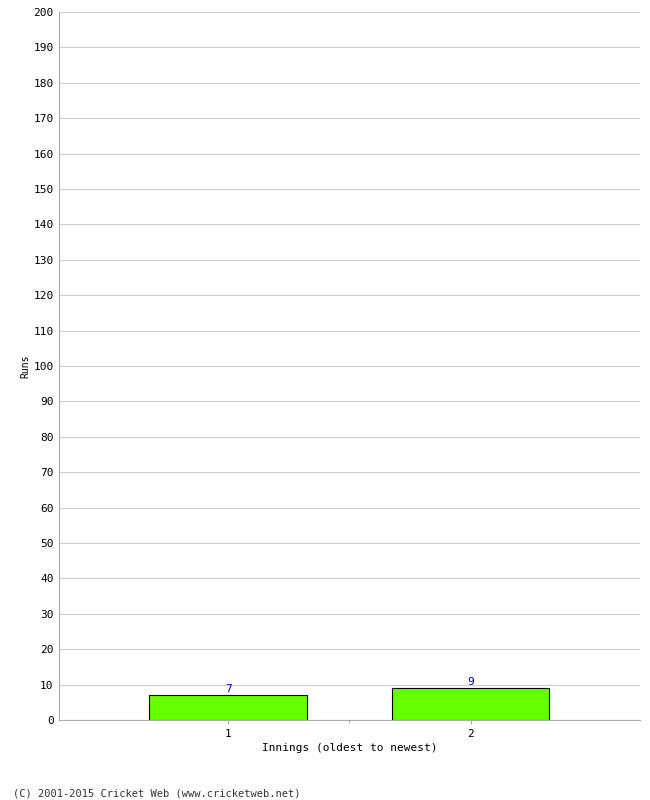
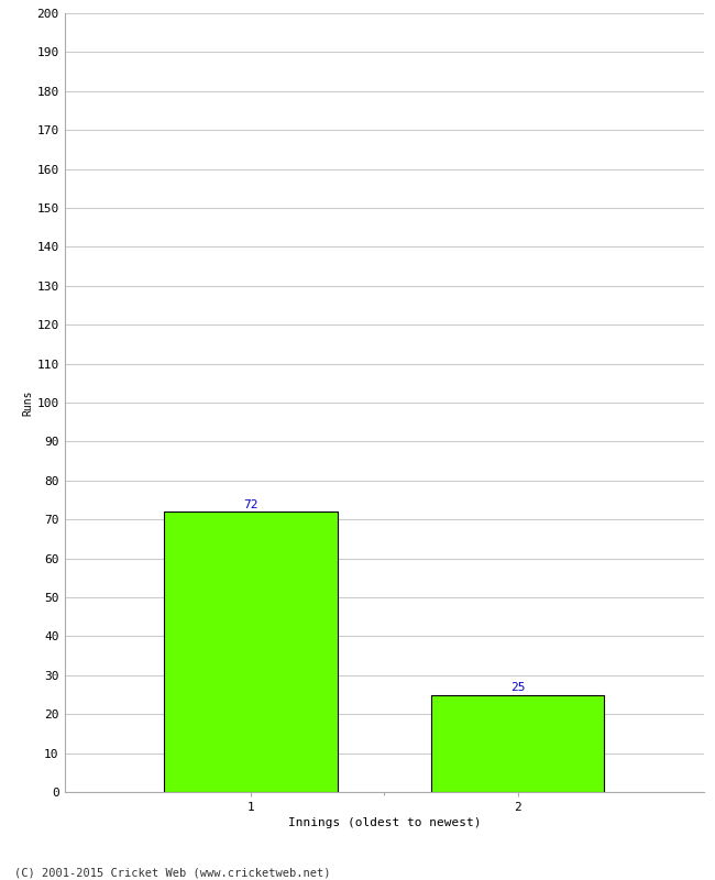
1: 7 -> 72
2: 9 -> 25
